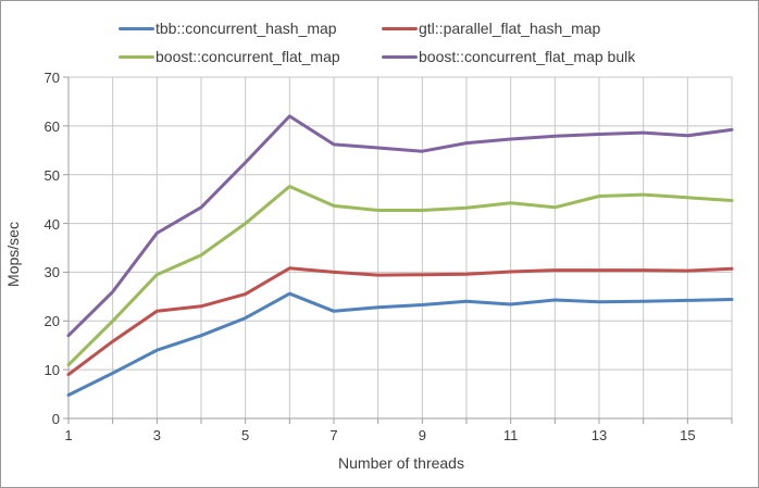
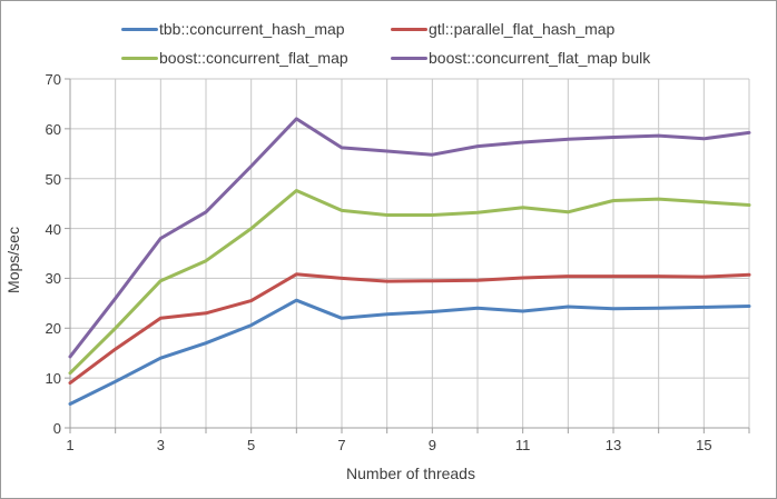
boost::concurrent_flat_map bulk/1: 17 -> 14
